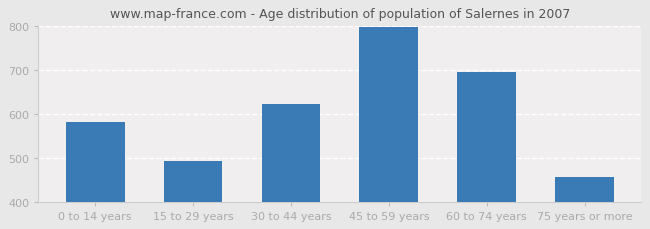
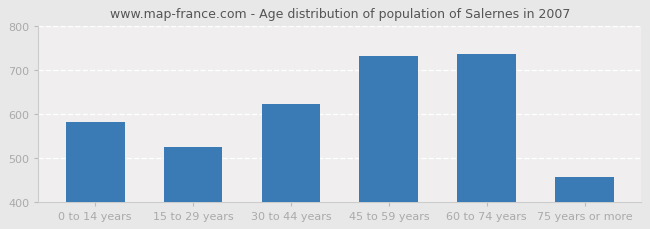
15 to 29 years: 493 -> 525
45 to 59 years: 796 -> 730
60 to 74 years: 694 -> 735
